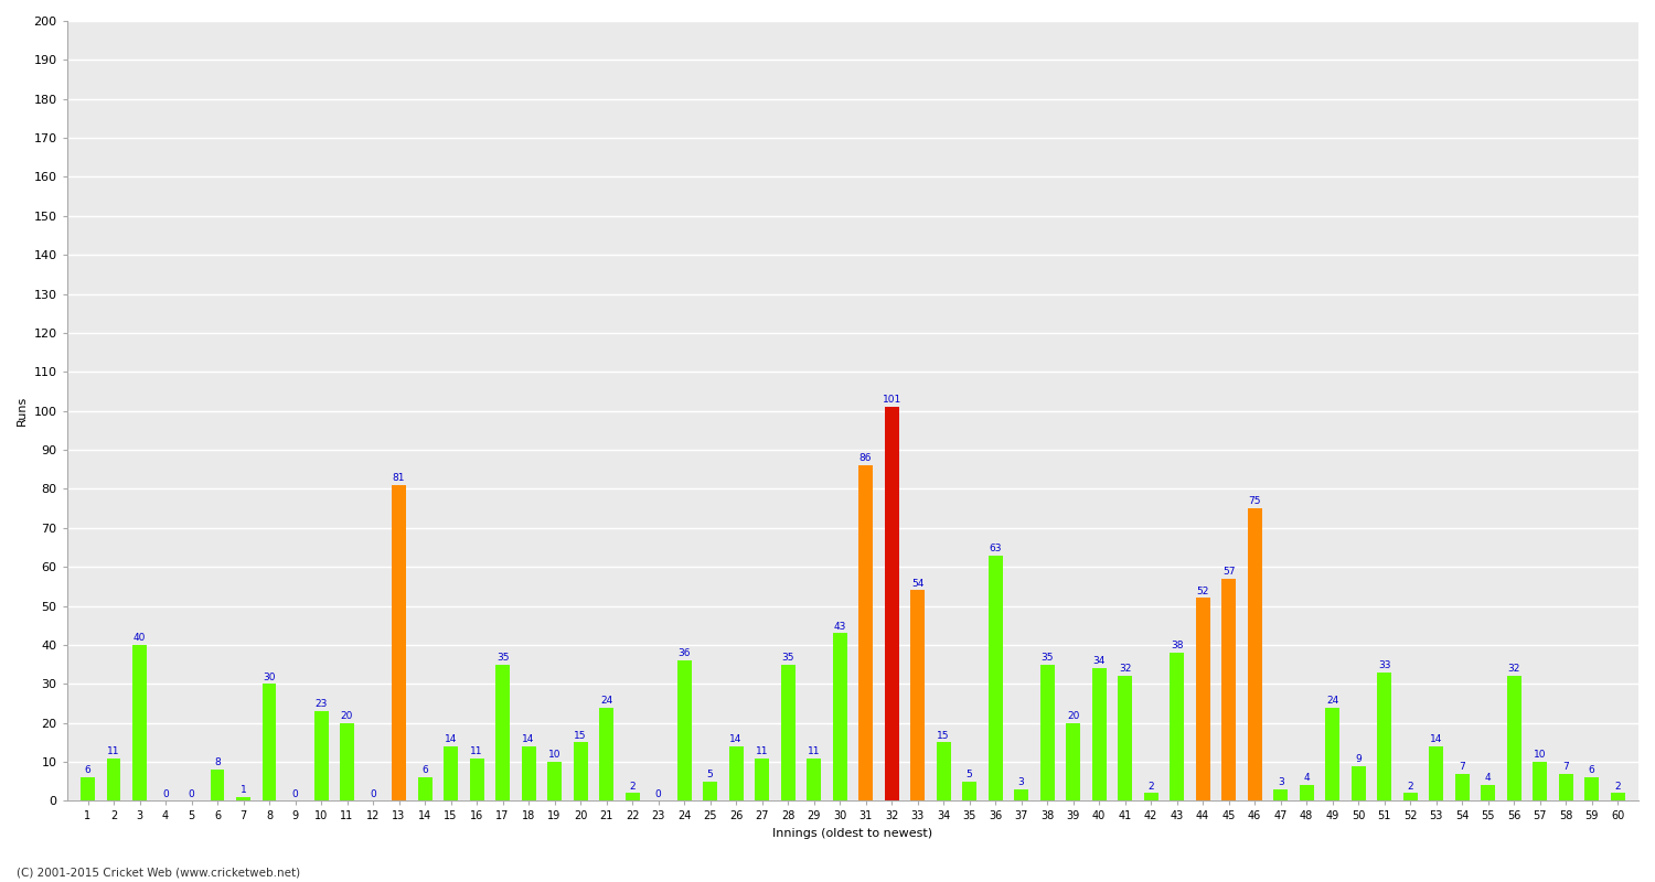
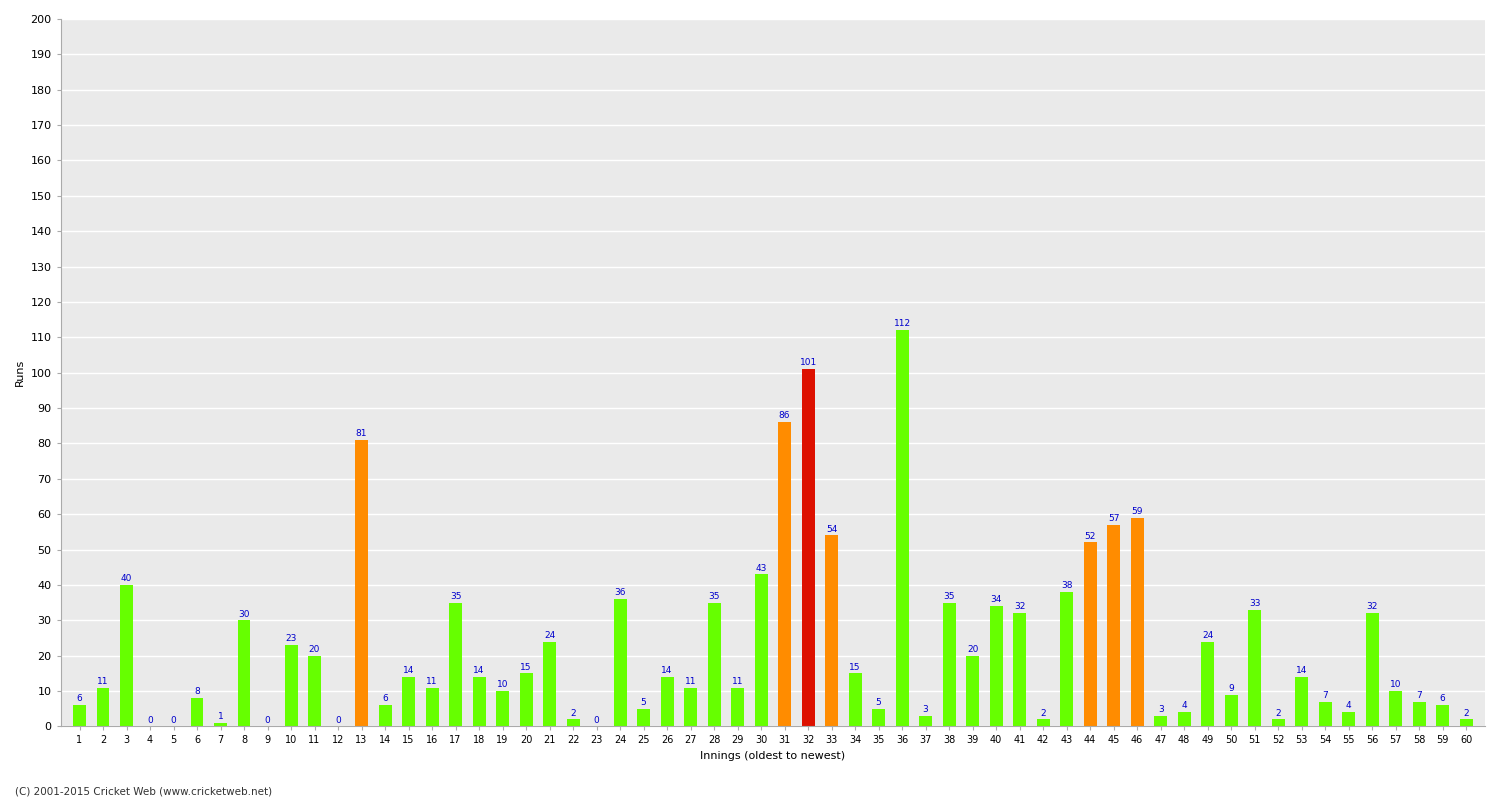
36: 63 -> 112
46: 75 -> 59
